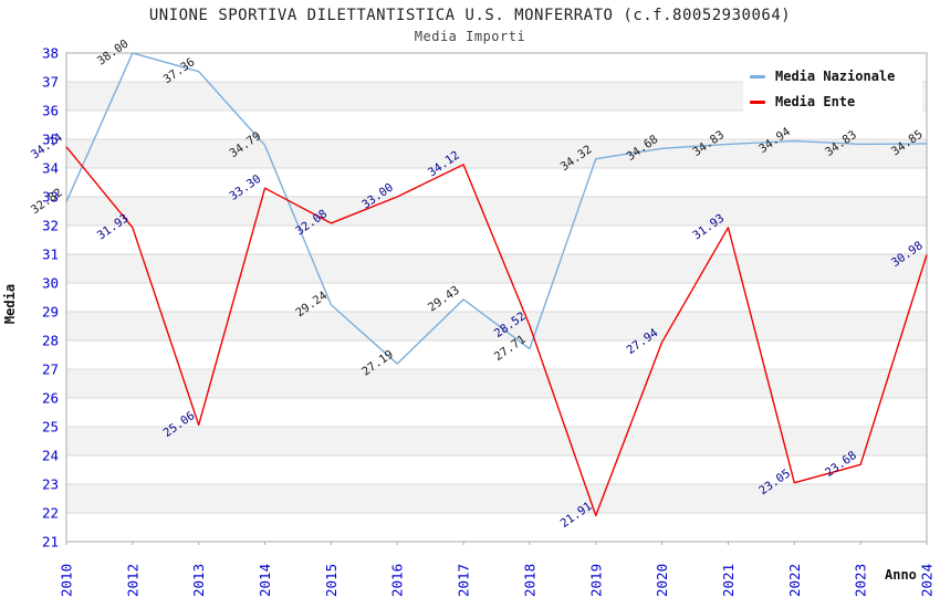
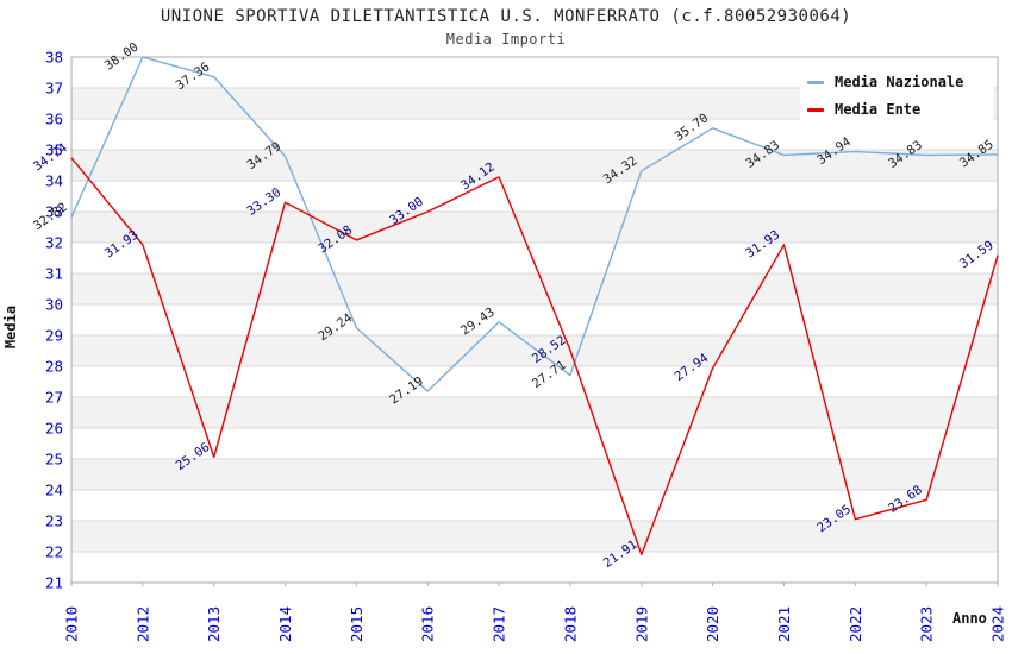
Media Nazionale/2020: 34.68 -> 35.70
Media Ente/2024: 30.98 -> 31.59
